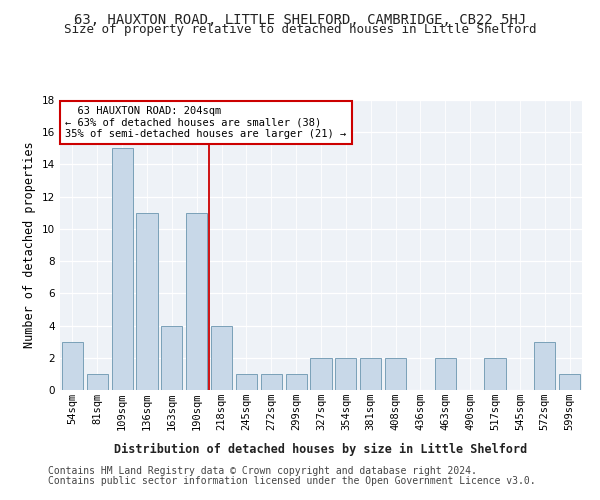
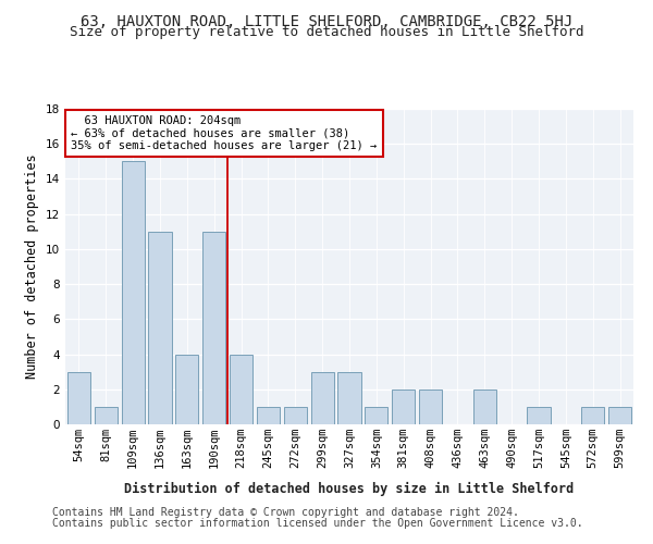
299sqm: 1 -> 3
327sqm: 2 -> 3
354sqm: 2 -> 1
517sqm: 2 -> 1
572sqm: 3 -> 1
